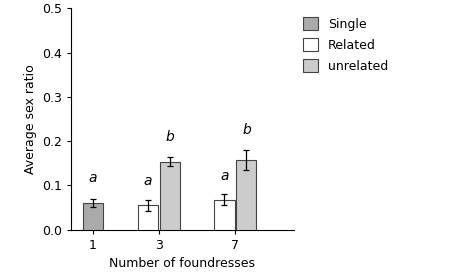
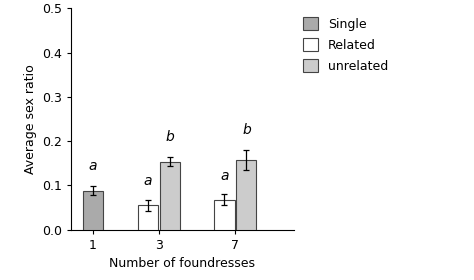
1: 0.060 -> 0.088
